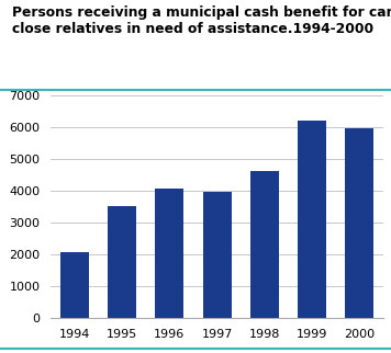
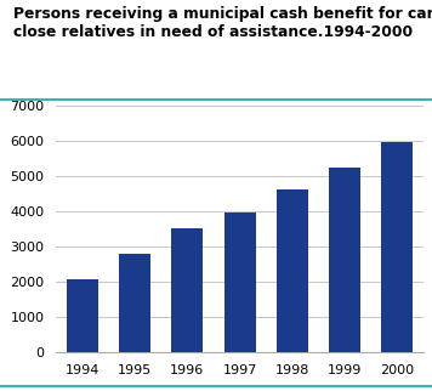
1995: 3500 -> 2800
1996: 4050 -> 3500
1999: 6200 -> 5250
